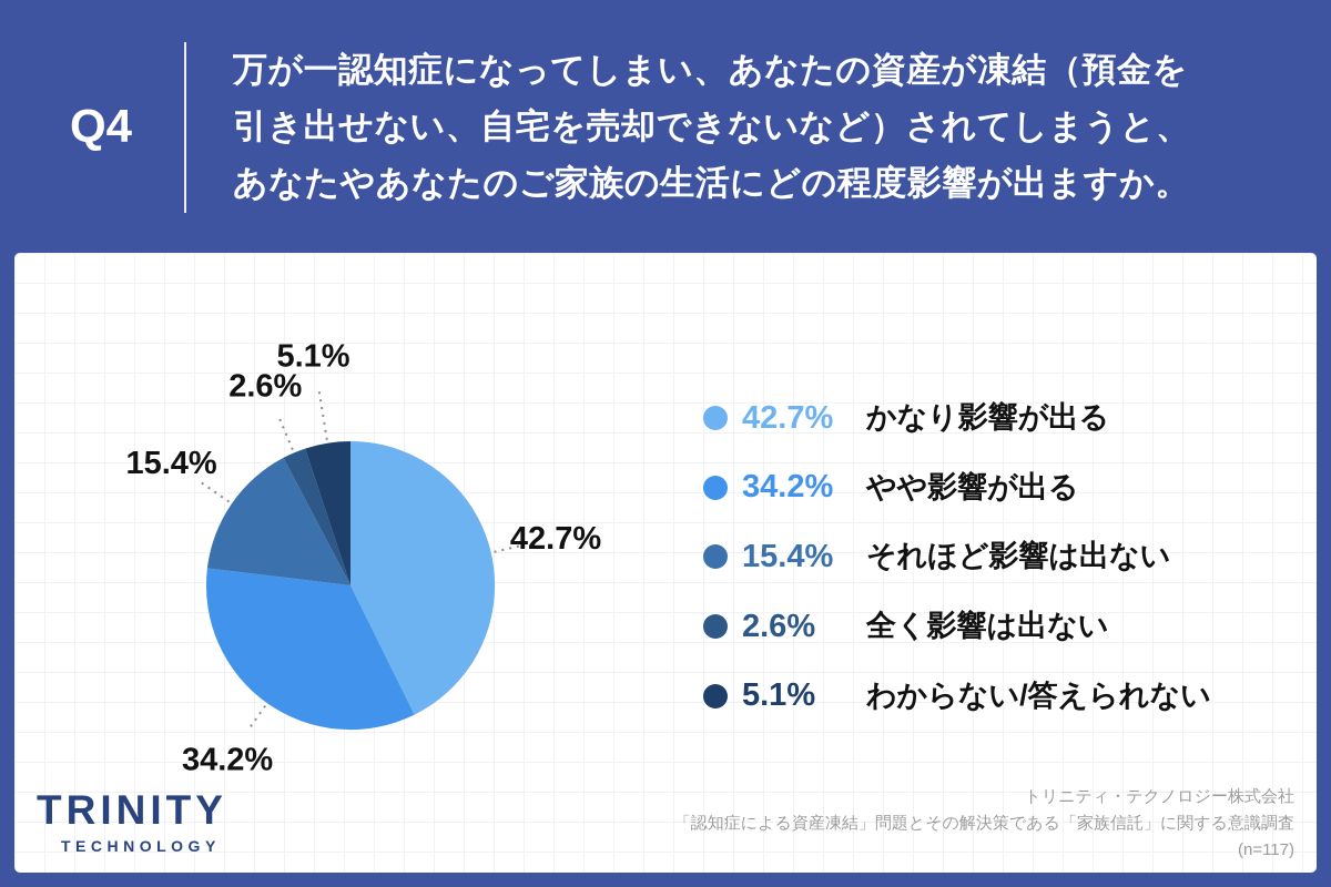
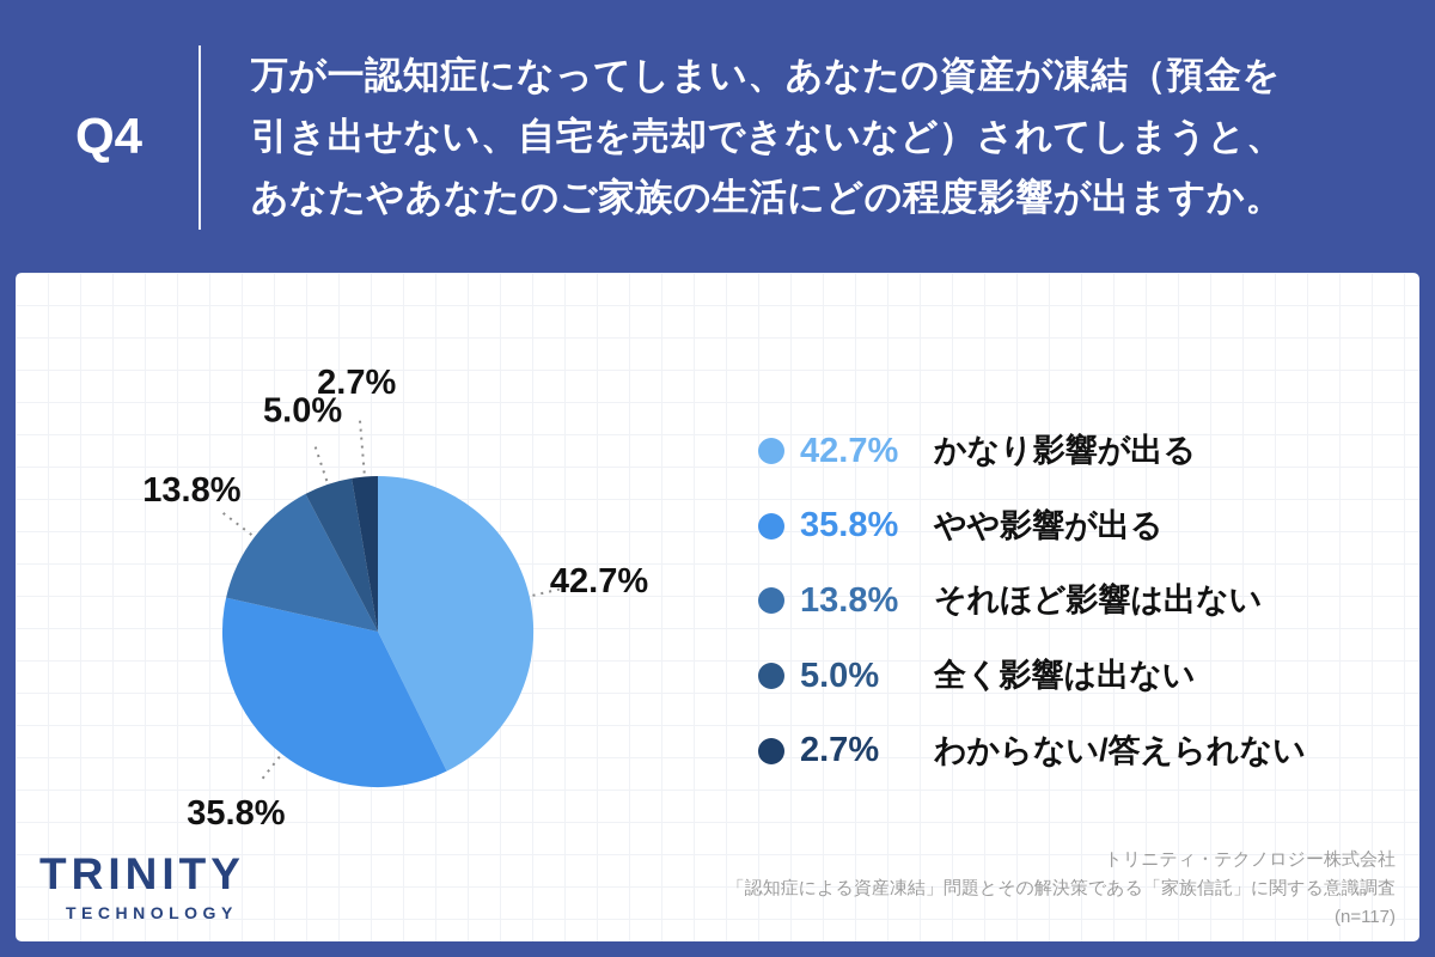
やや影響が出る: 34.2% -> 35.8%
それほど影響は出ない: 15.4% -> 13.8%
全く影響は出ない: 2.6% -> 5.0%
わからない/答えられない: 5.1% -> 2.7%
